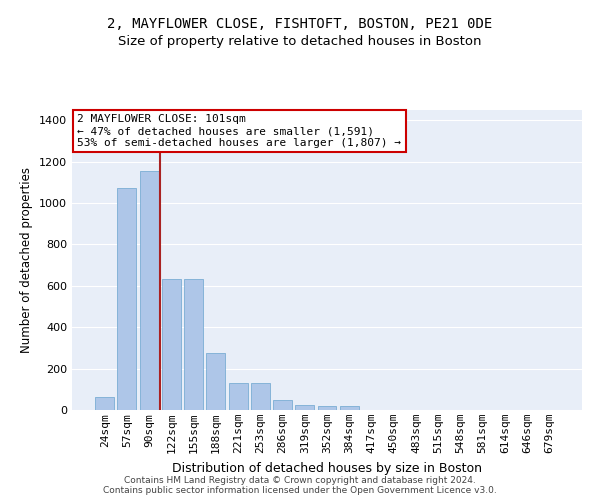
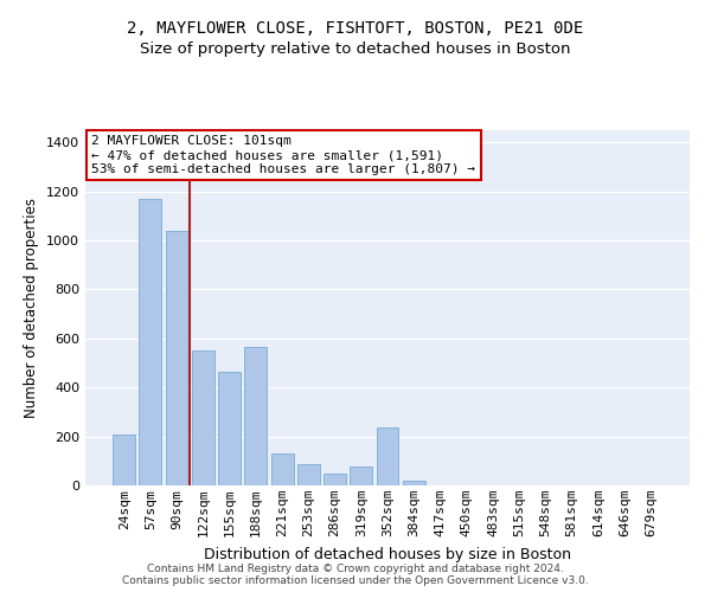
24sqm: 65 -> 210
57sqm: 1075 -> 1170
90sqm: 1155 -> 1040
122sqm: 635 -> 550
155sqm: 635 -> 465
188sqm: 275 -> 565
253sqm: 130 -> 85
319sqm: 25 -> 75
352sqm: 20 -> 235
